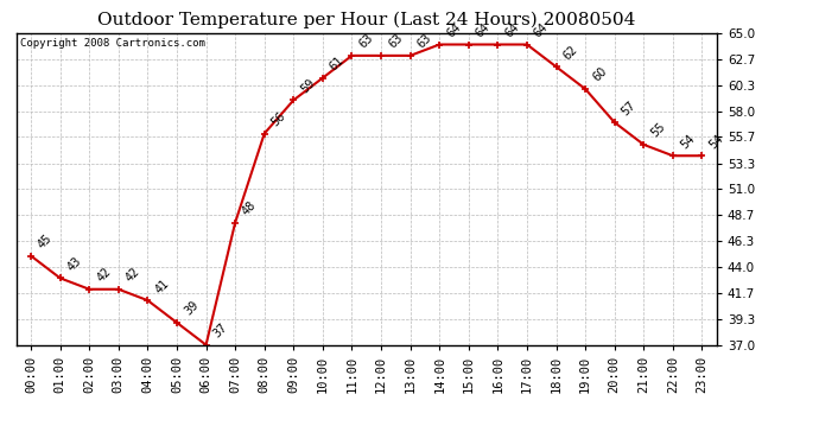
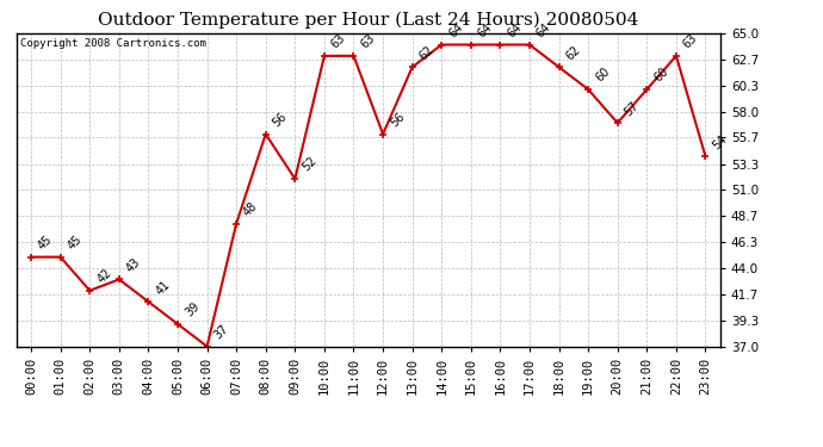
01:00: 43 -> 45
03:00: 42 -> 43
09:00: 59 -> 52
10:00: 61 -> 63
12:00: 63 -> 56
13:00: 63 -> 62
21:00: 55 -> 60
22:00: 54 -> 63
